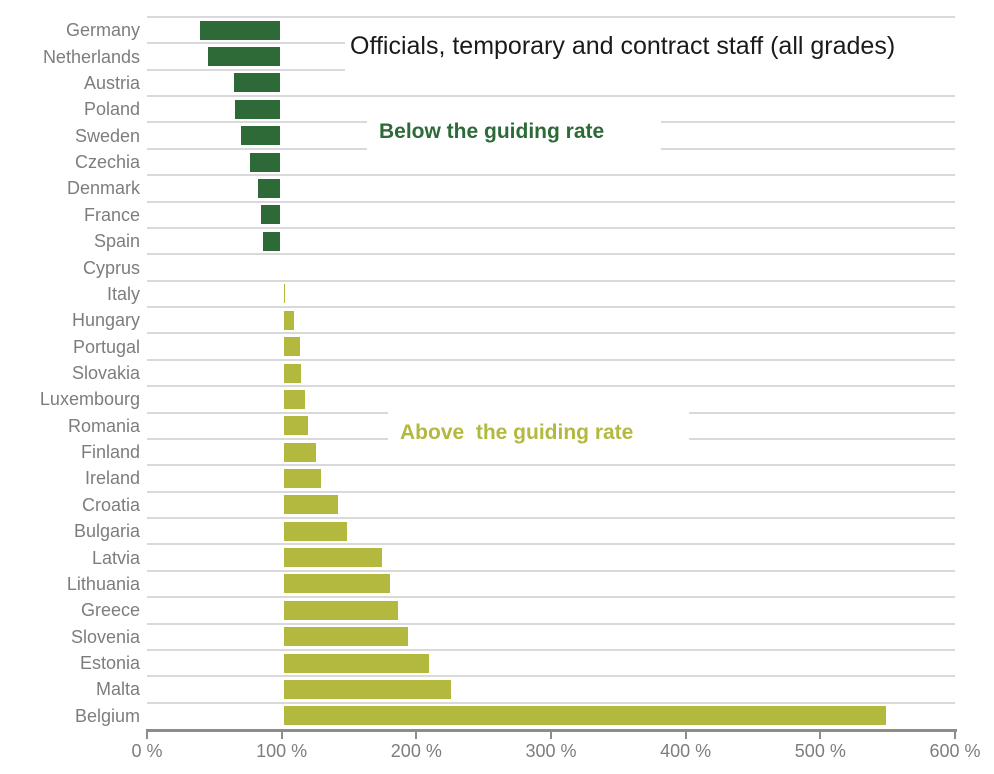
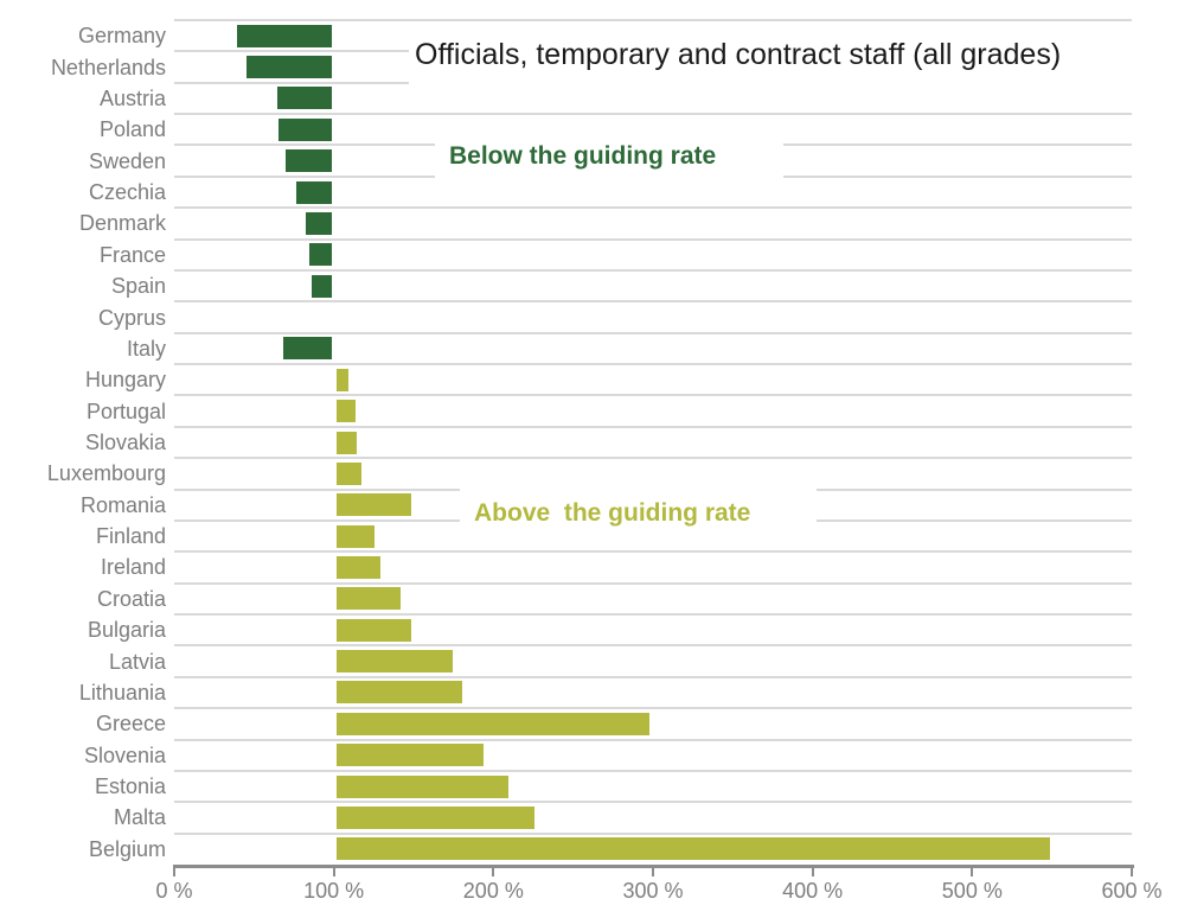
Italy: 104% -> 67%
Romania: 121% -> 150%
Greece: 188% -> 299%
